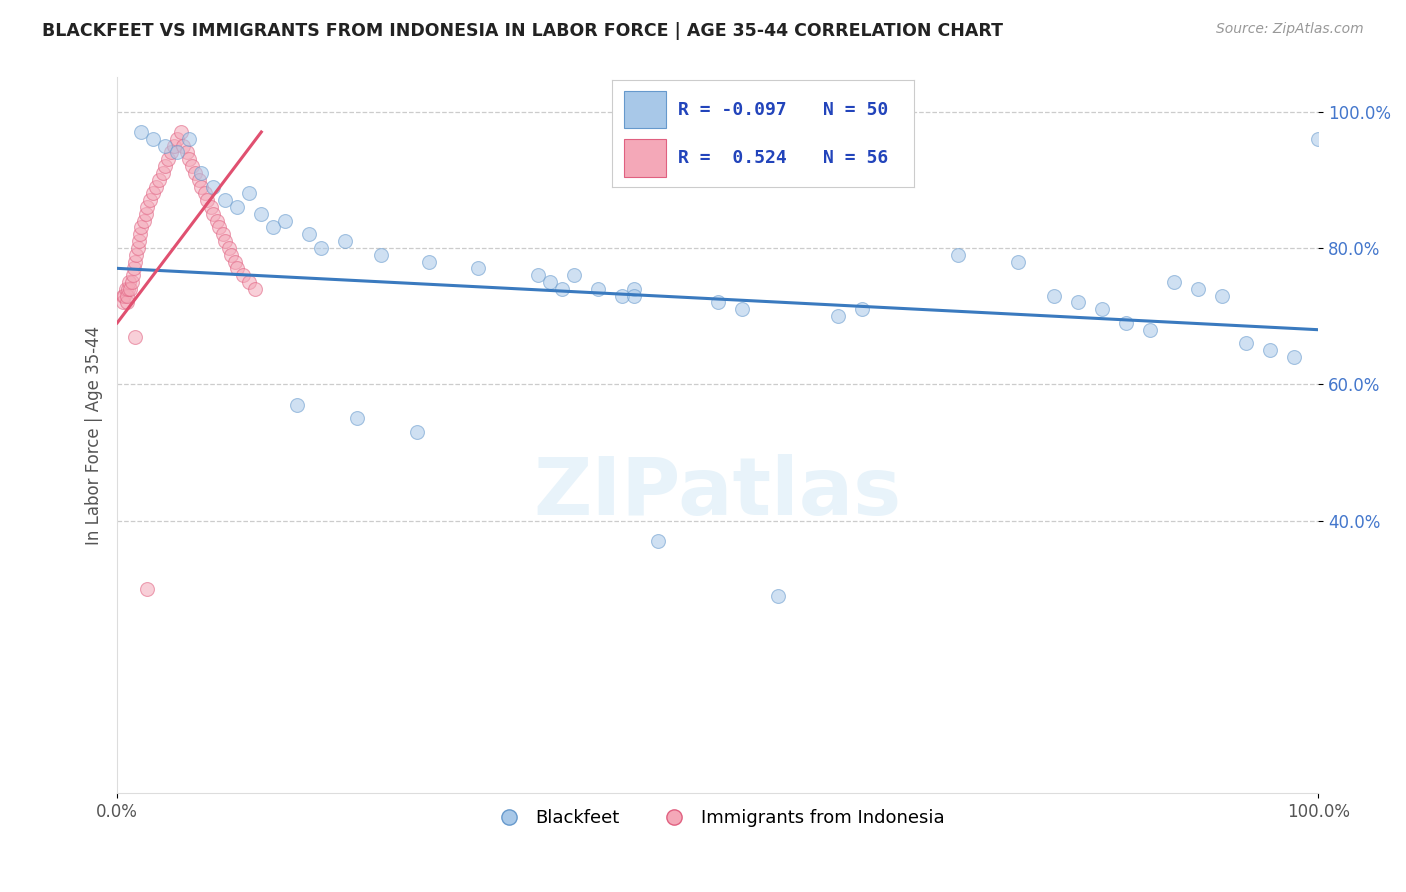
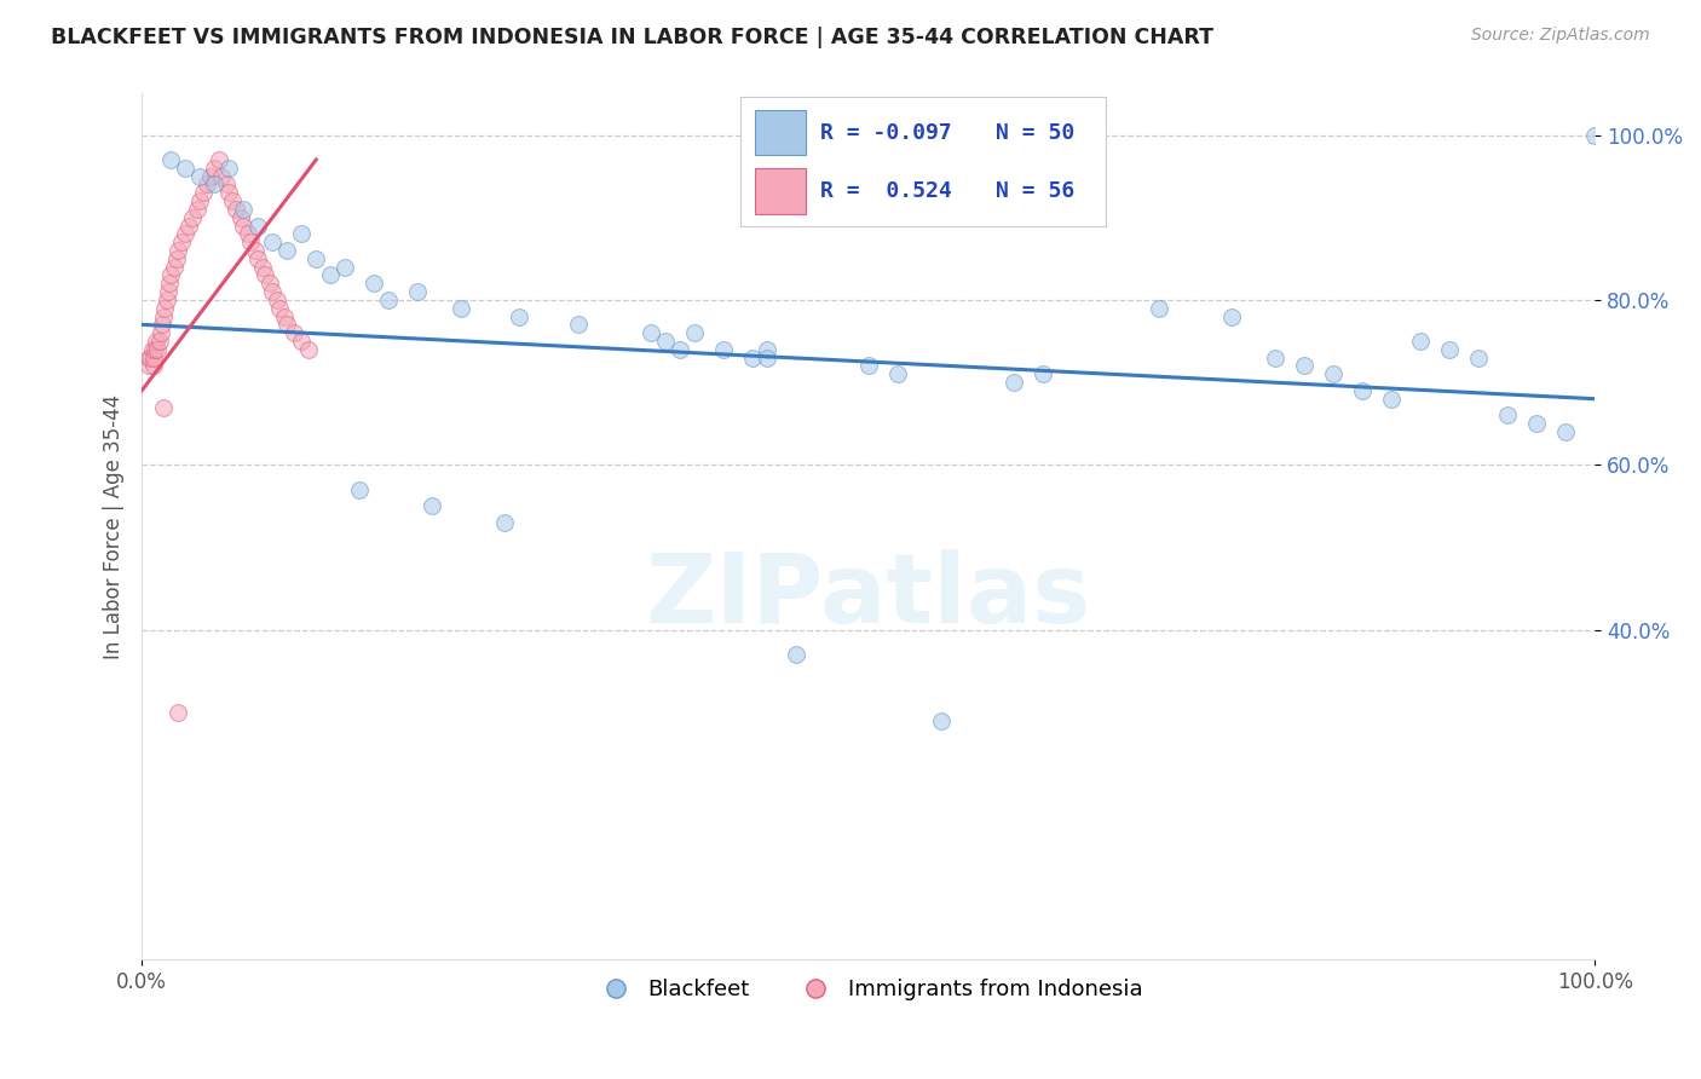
Blackfeet/100.0%: 96% -> 100%
